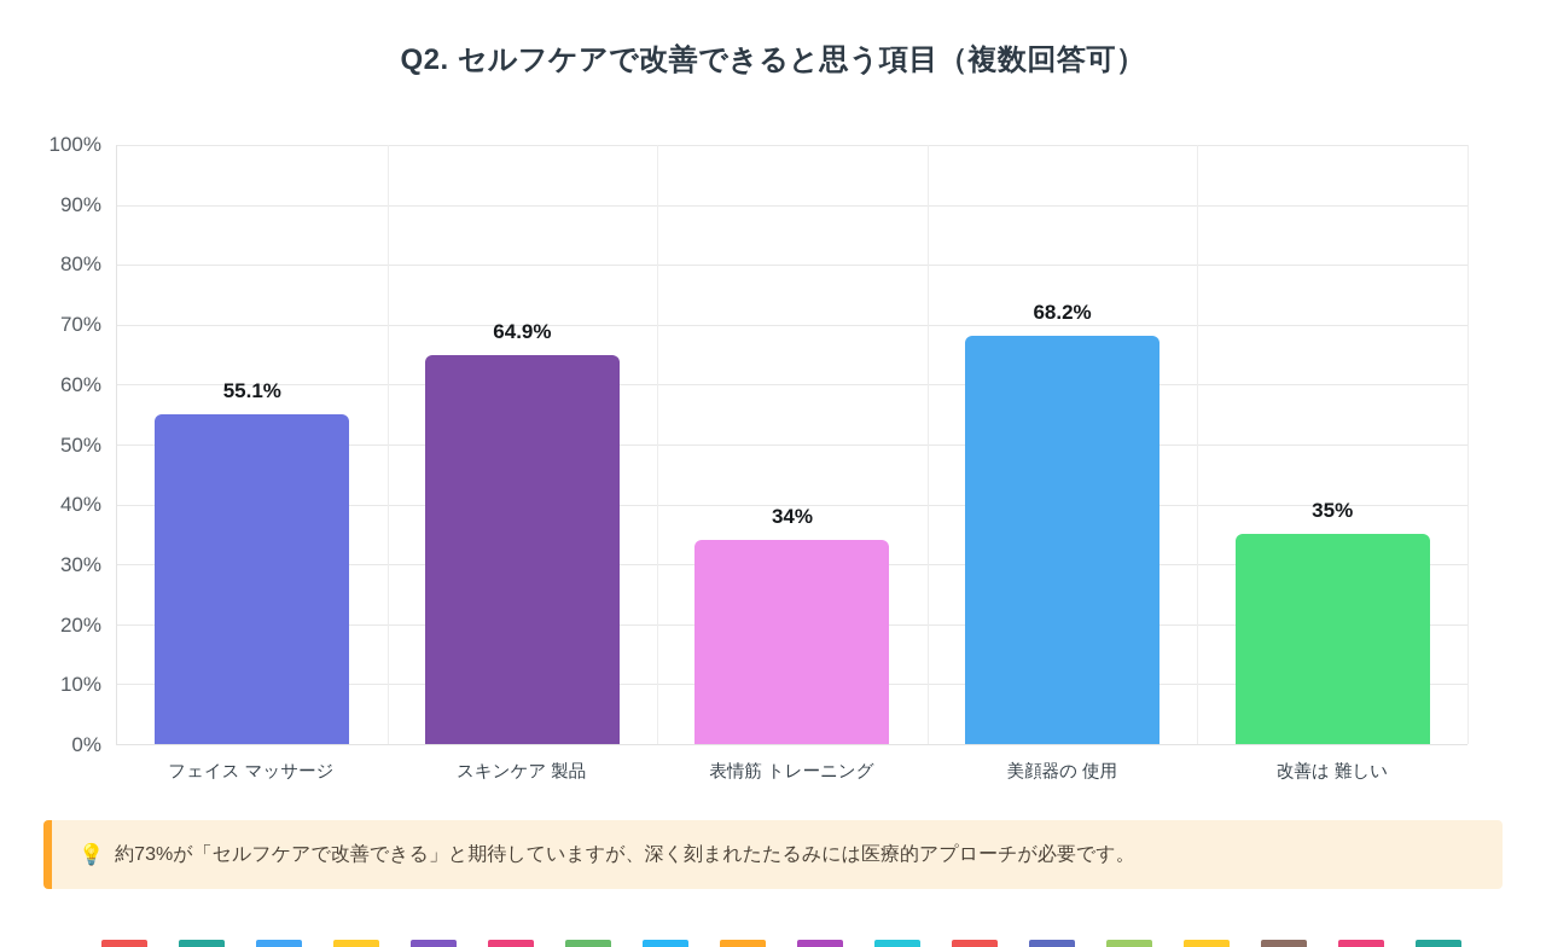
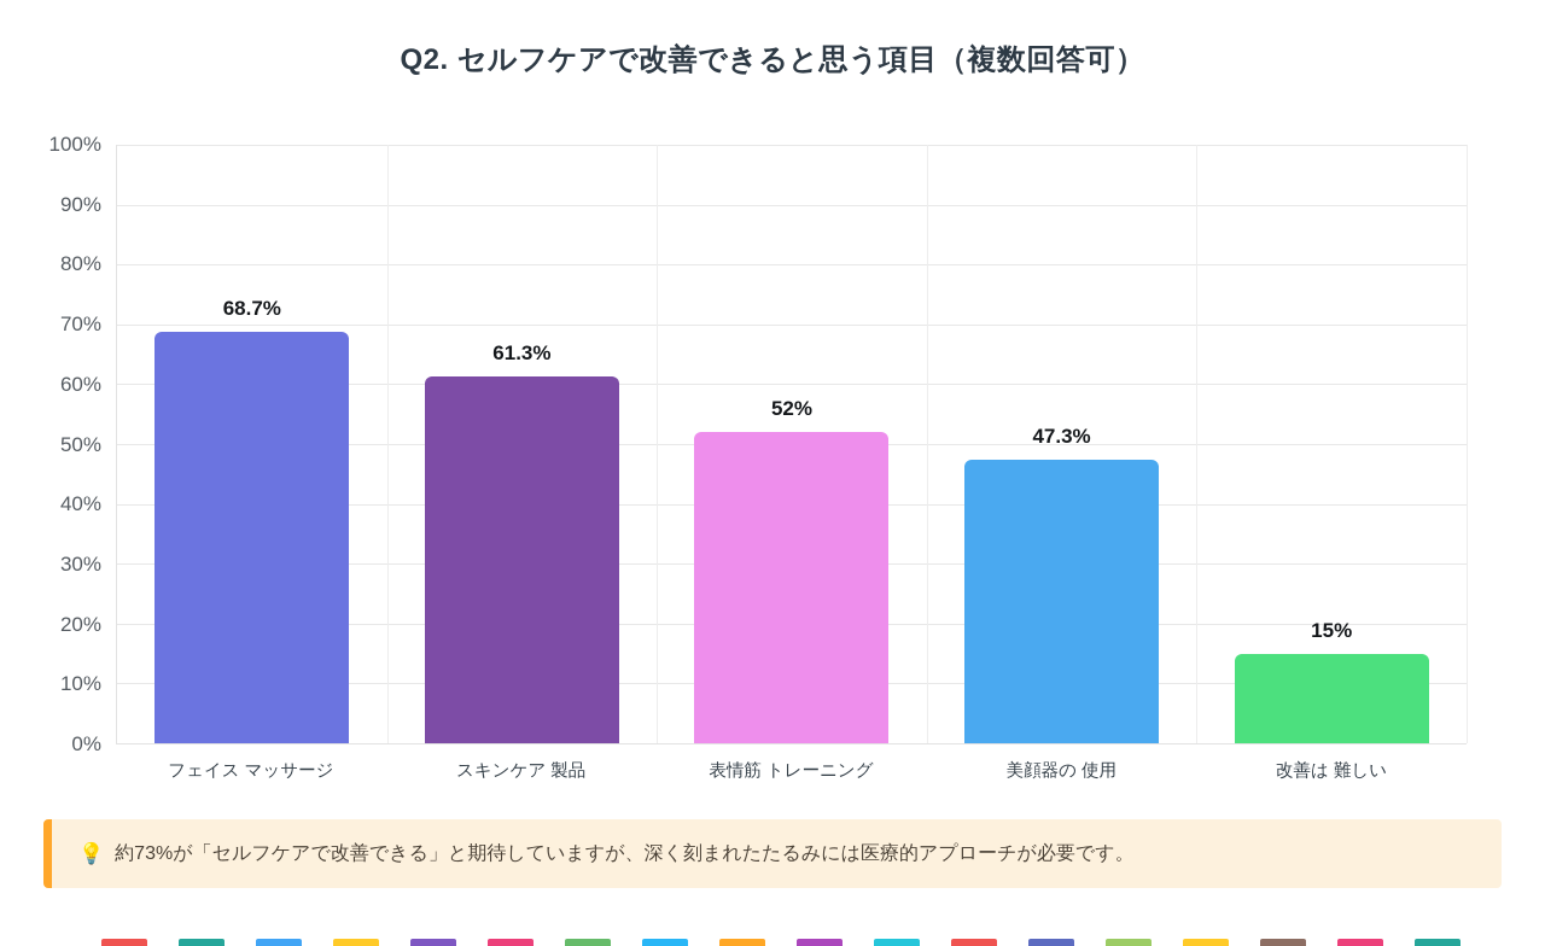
フェイス マッサージ: 55.1% -> 68.7%
スキンケア 製品: 64.9% -> 61.3%
表情筋 トレーニング: 34% -> 52%
美顔器の 使用: 68.2% -> 47.3%
改善は 難しい: 35% -> 15%
